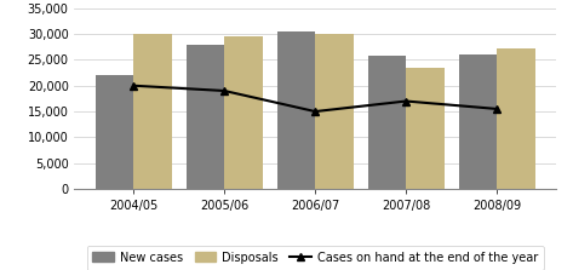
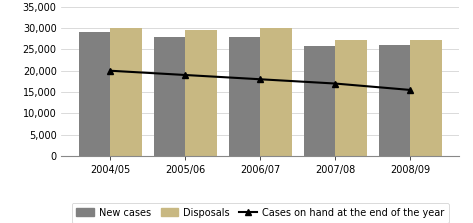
New cases/2004/05: 22,000 -> 29,000
New cases/2006/07: 30,500 -> 28,000
Cases on hand at the end of the year/2006/07: 15,000 -> 18,000
Disposals/2007/08: 23,500 -> 27,200
